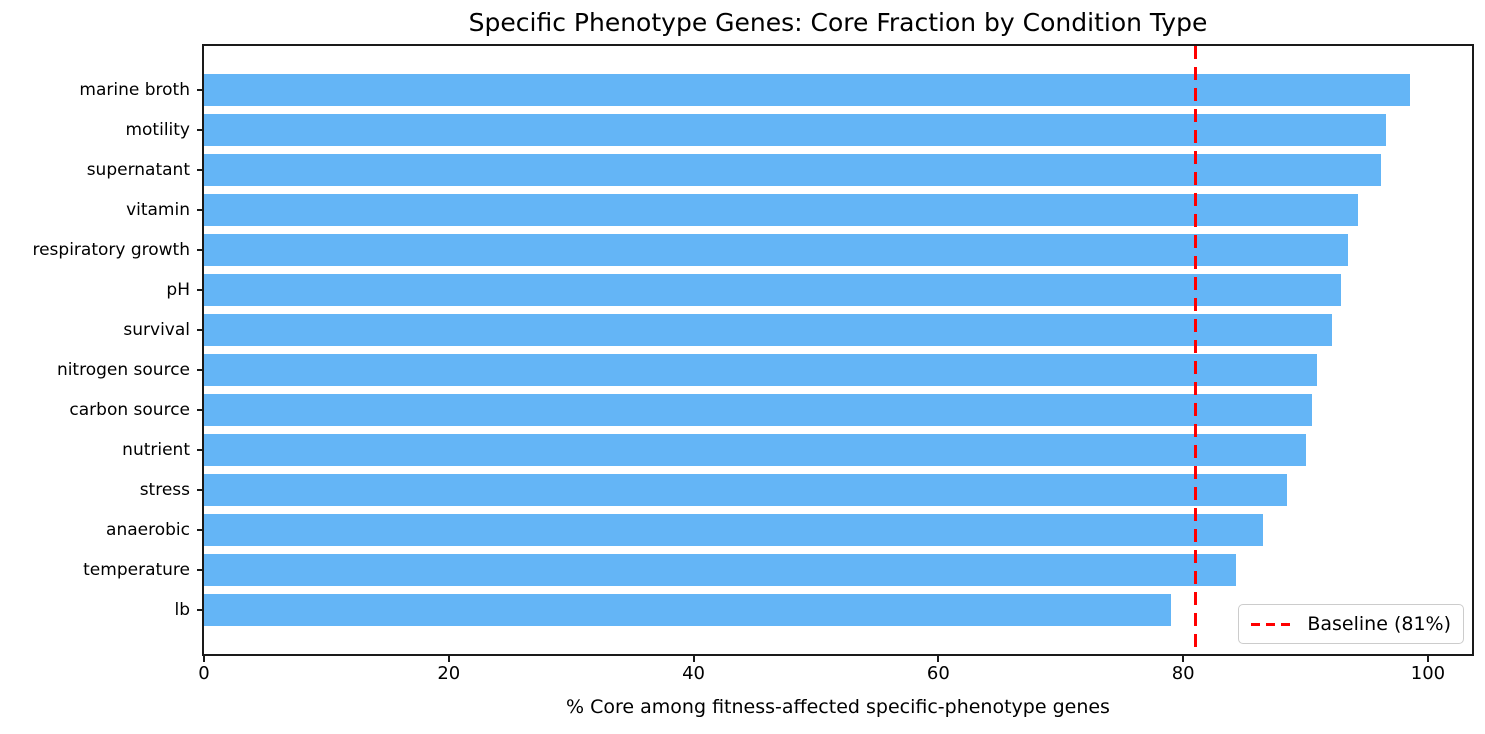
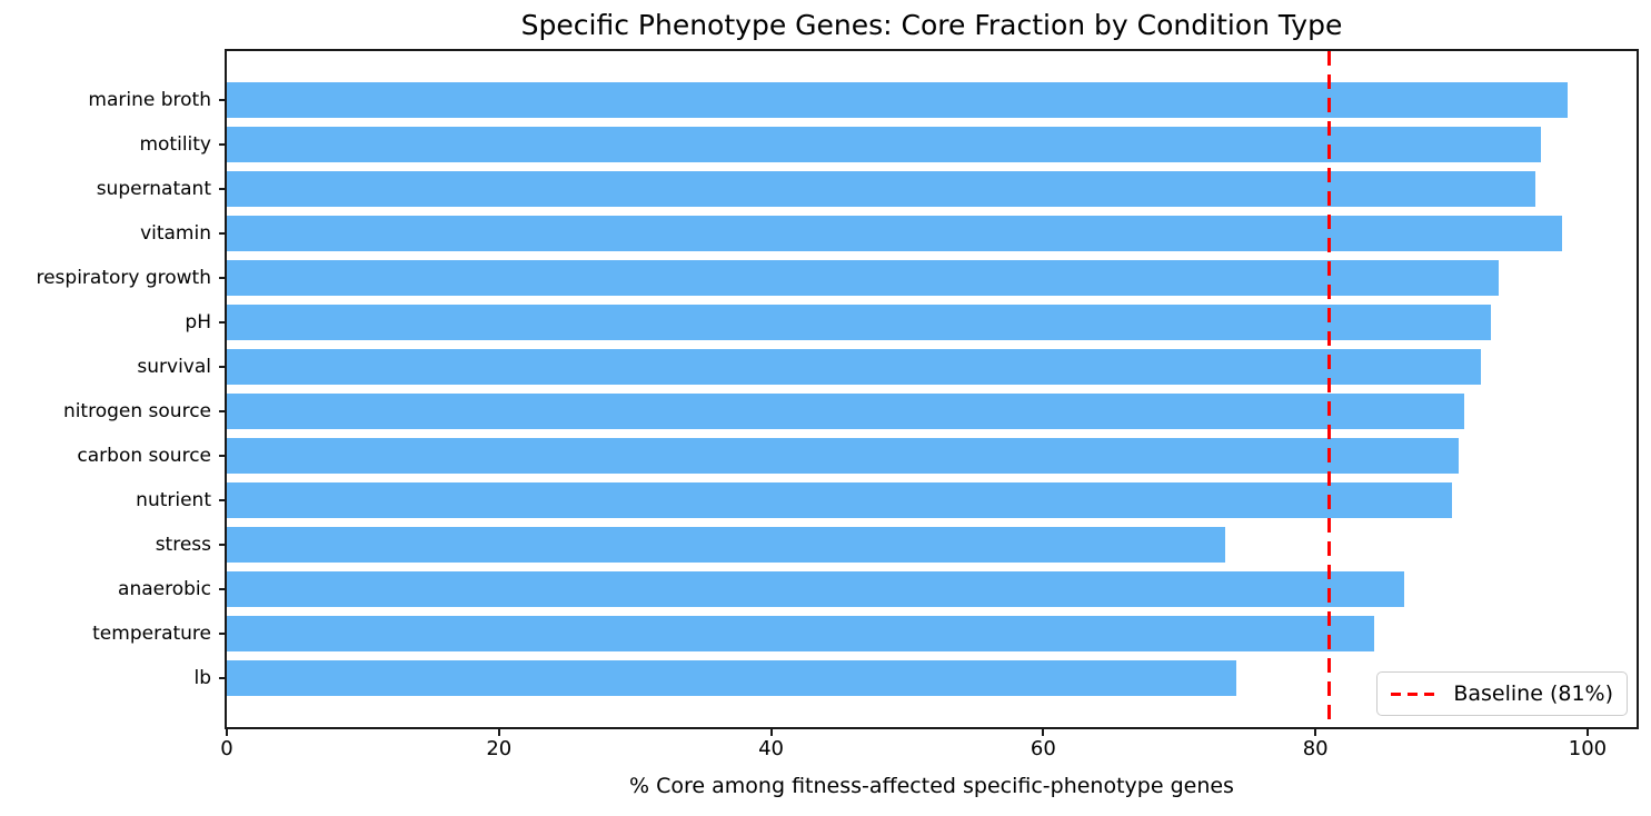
vitamin: 94.3 -> 98.1
stress: 88.5 -> 73.4
lb: 79.0 -> 74.2
